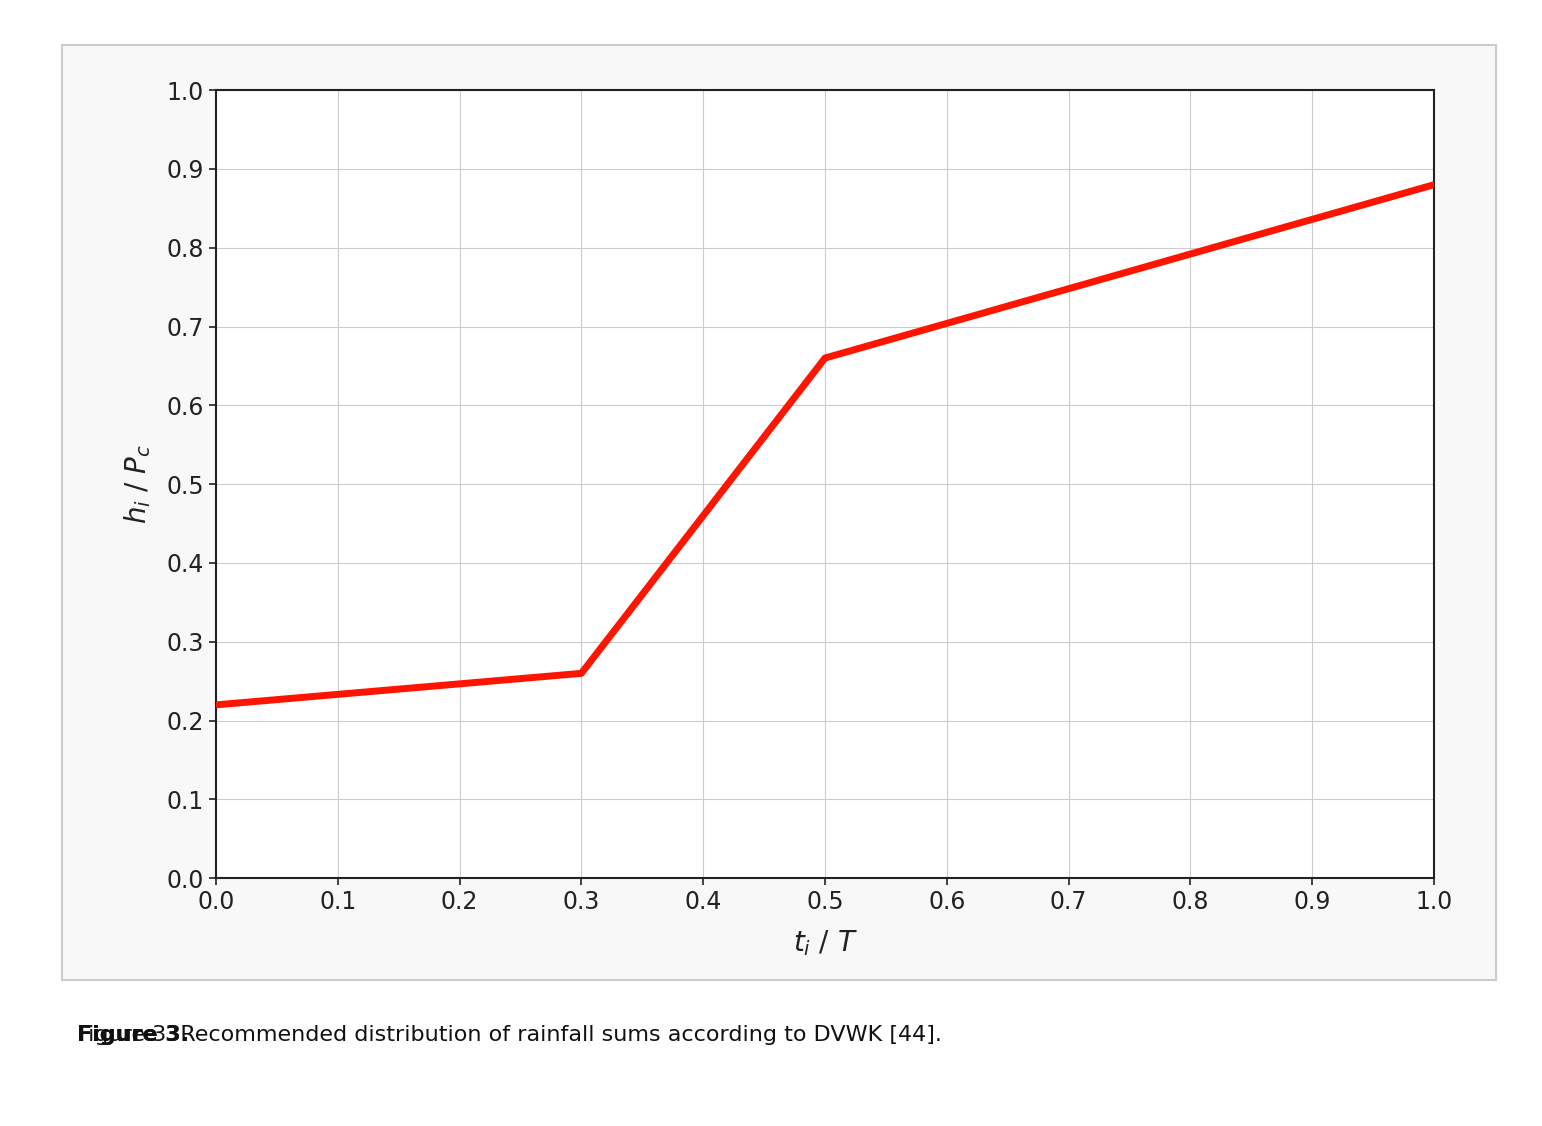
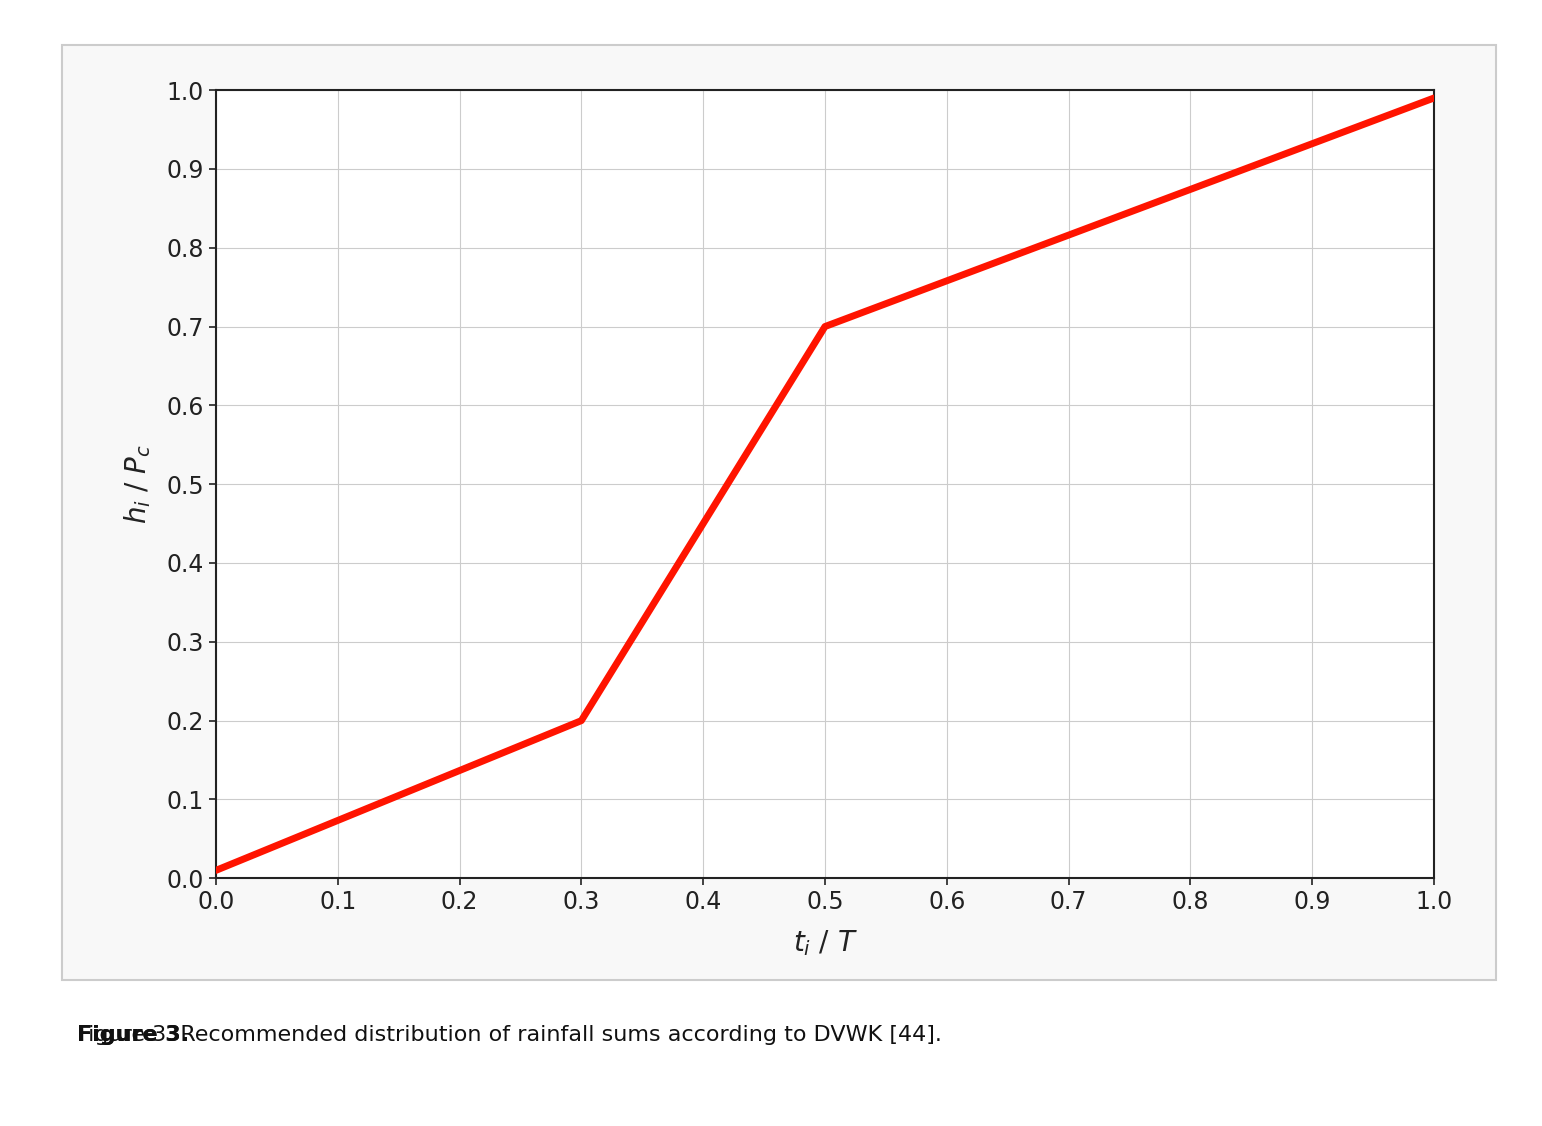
0.0: 0.22 -> 0.01
0.3: 0.26 -> 0.20
0.5: 0.66 -> 0.70
1.0: 0.88 -> 0.99
